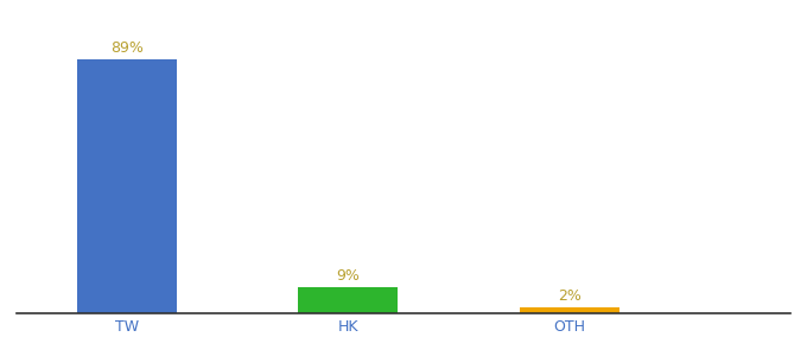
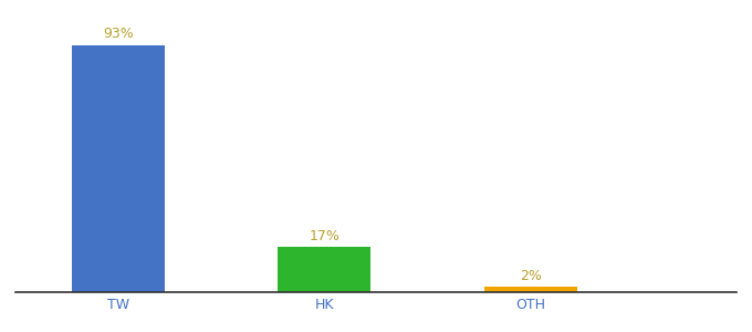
TW: 89% -> 93%
HK: 9% -> 17%
